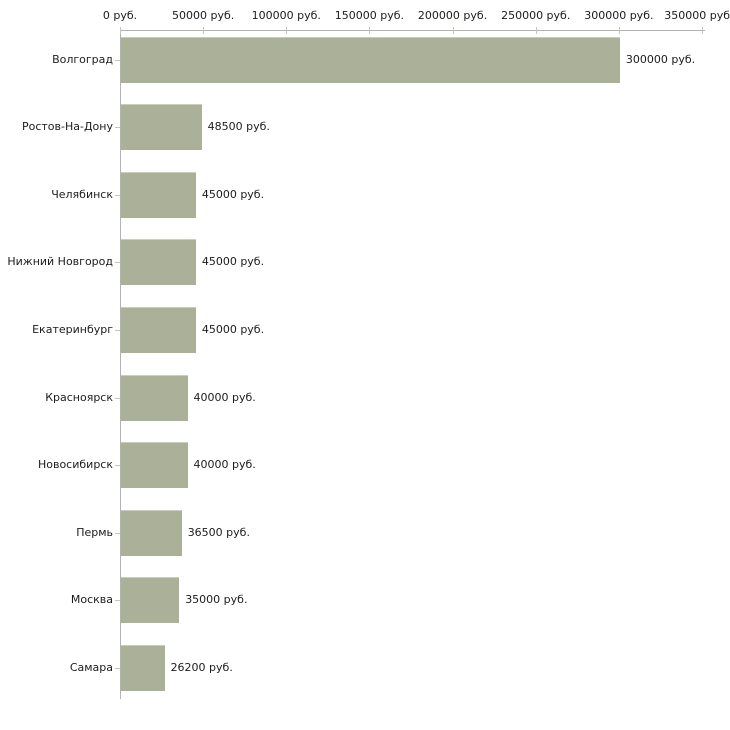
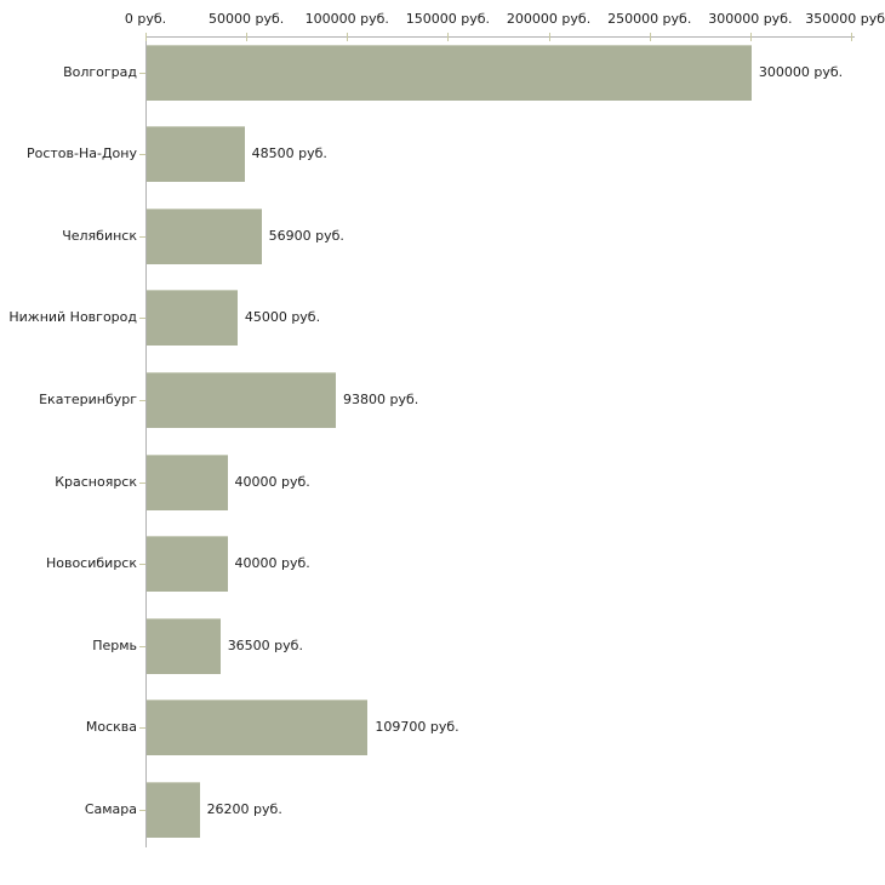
Челябинск: 45000 -> 56900
Екатеринбург: 45000 -> 93800
Москва: 35000 -> 109700
